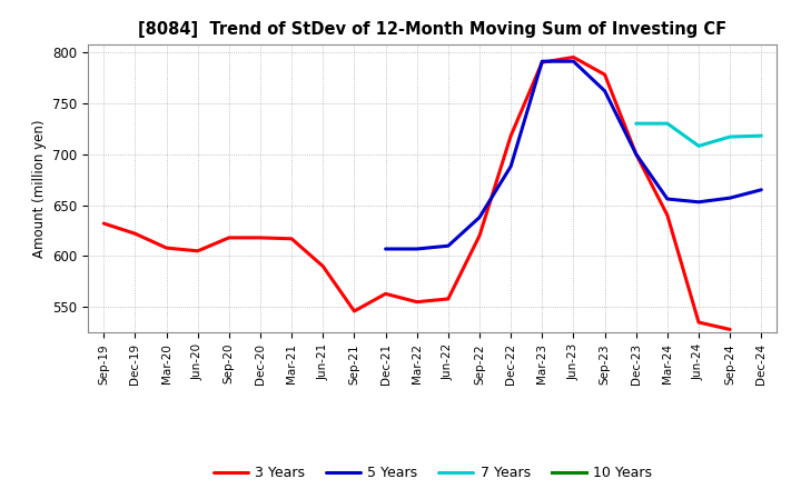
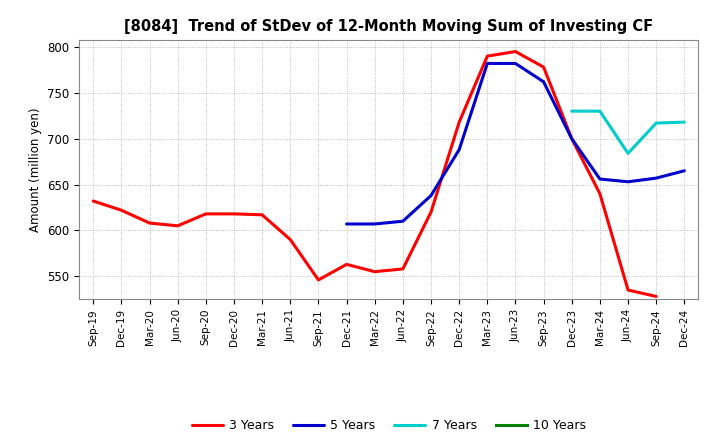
5 Years/Mar-23: 791 -> 782
5 Years/Jun-23: 791 -> 782
7 Years/Jun-24: 708 -> 684
